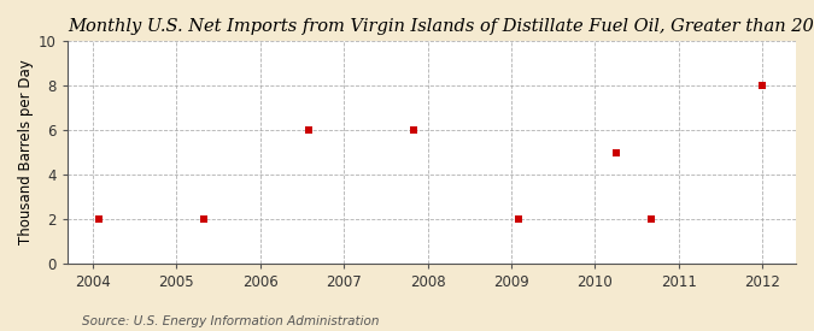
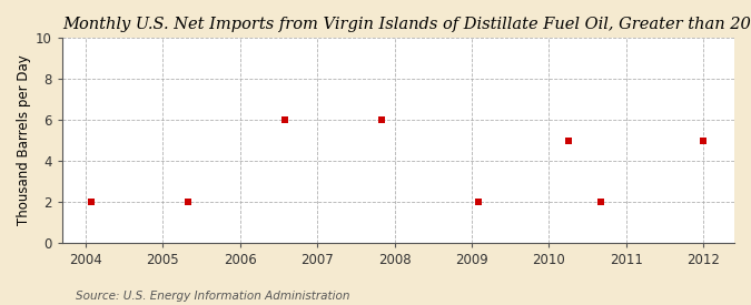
2012: 8 -> 5
